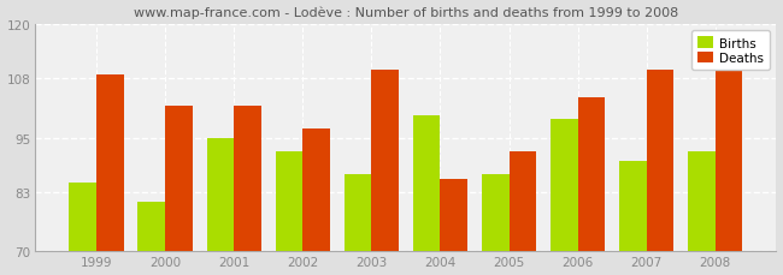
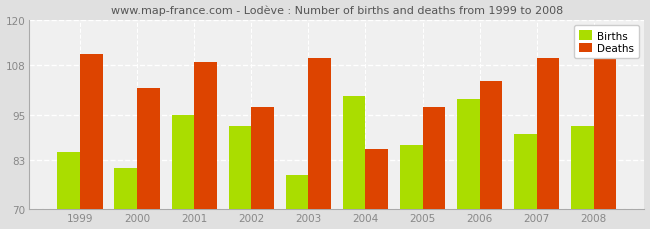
Deaths/1999: 109 -> 111
Deaths/2001: 102 -> 109
Births/2003: 87 -> 79
Deaths/2005: 92 -> 97
